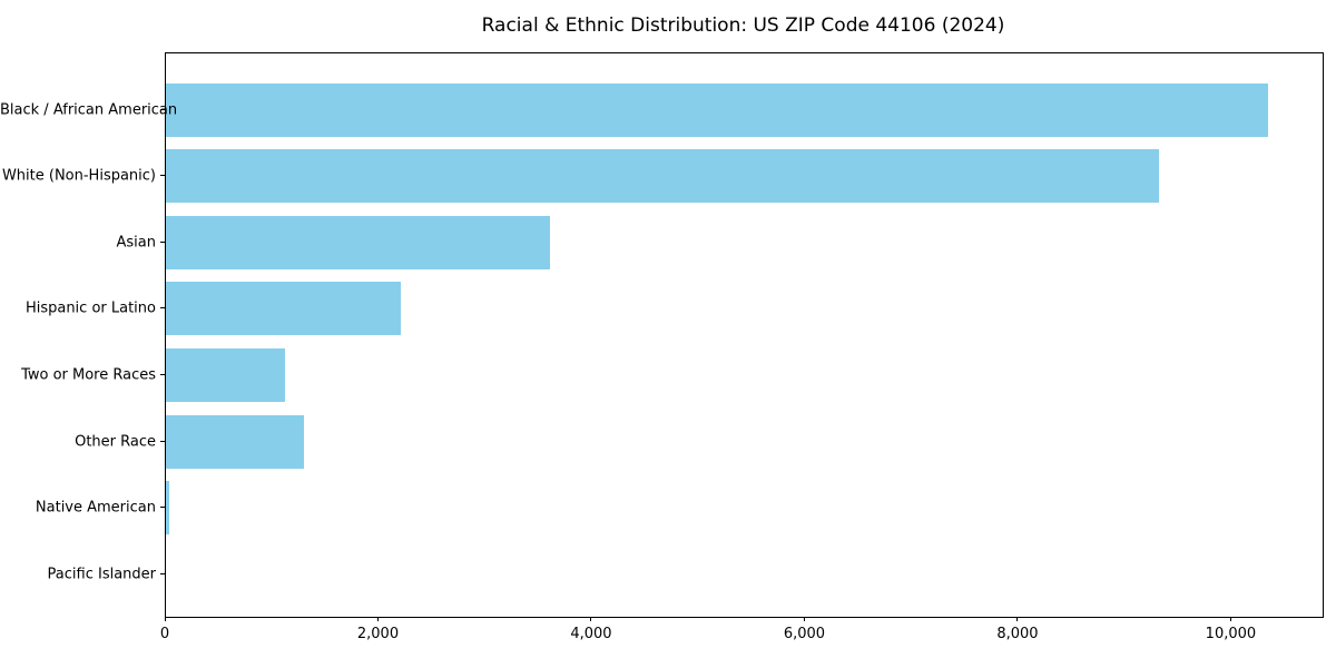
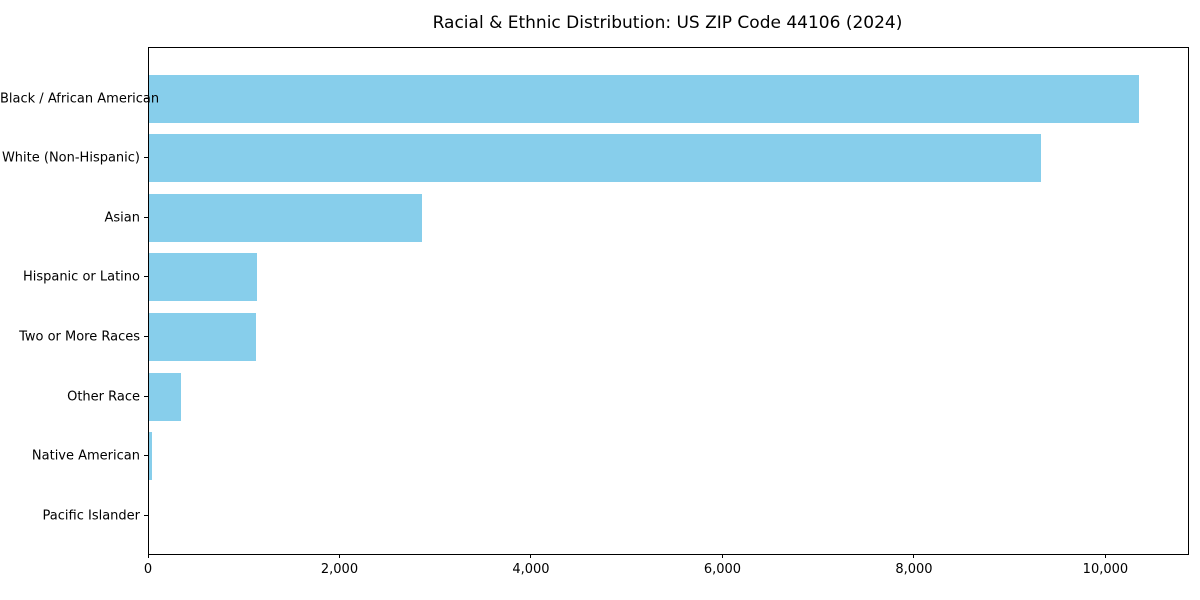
Asian: 3600 -> 2900
Hispanic or Latino: 2200 -> 1100
Other Race: 1300 -> 300
